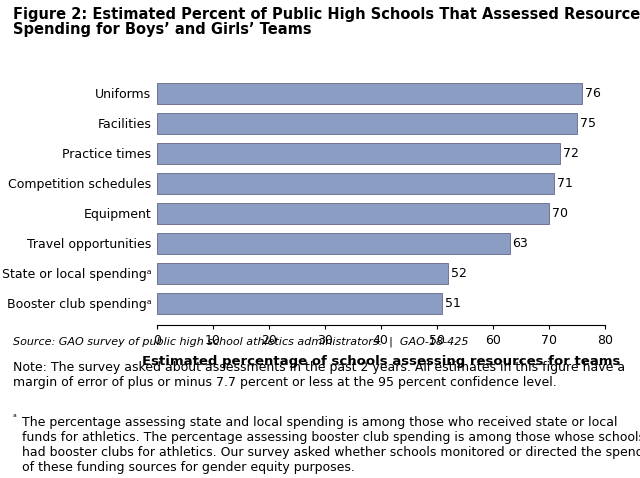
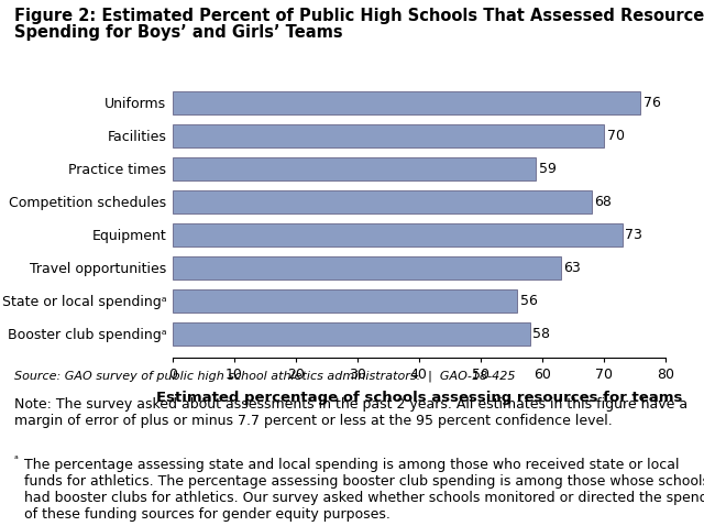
Facilities: 75 -> 70
Practice times: 72 -> 59
Competition schedules: 71 -> 68
Equipment: 70 -> 73
State or local spendingᵃ: 52 -> 56
Booster club spendingᵃ: 51 -> 58
